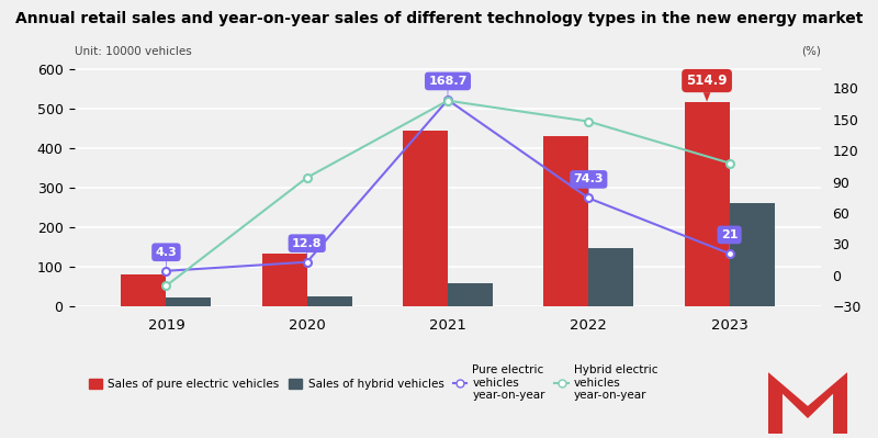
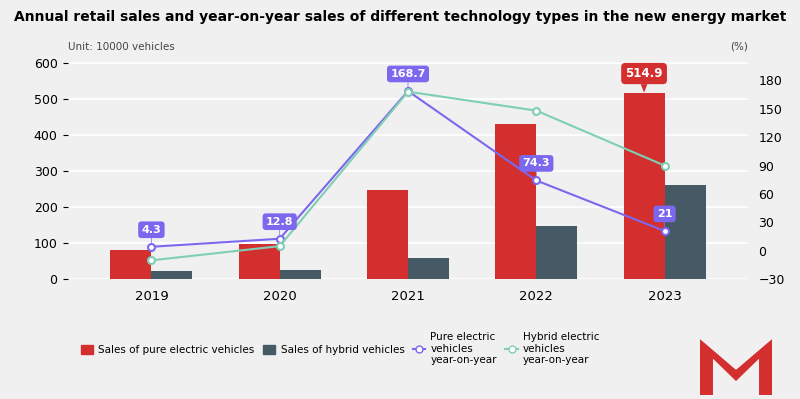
Sales of pure electric vehicles/2020: 135 -> 97
Hybrid electric vehicles year-on-year/2020: 94 -> 5
Sales of pure electric vehicles/2021: 445 -> 247
Hybrid electric vehicles year-on-year/2023: 108 -> 90
